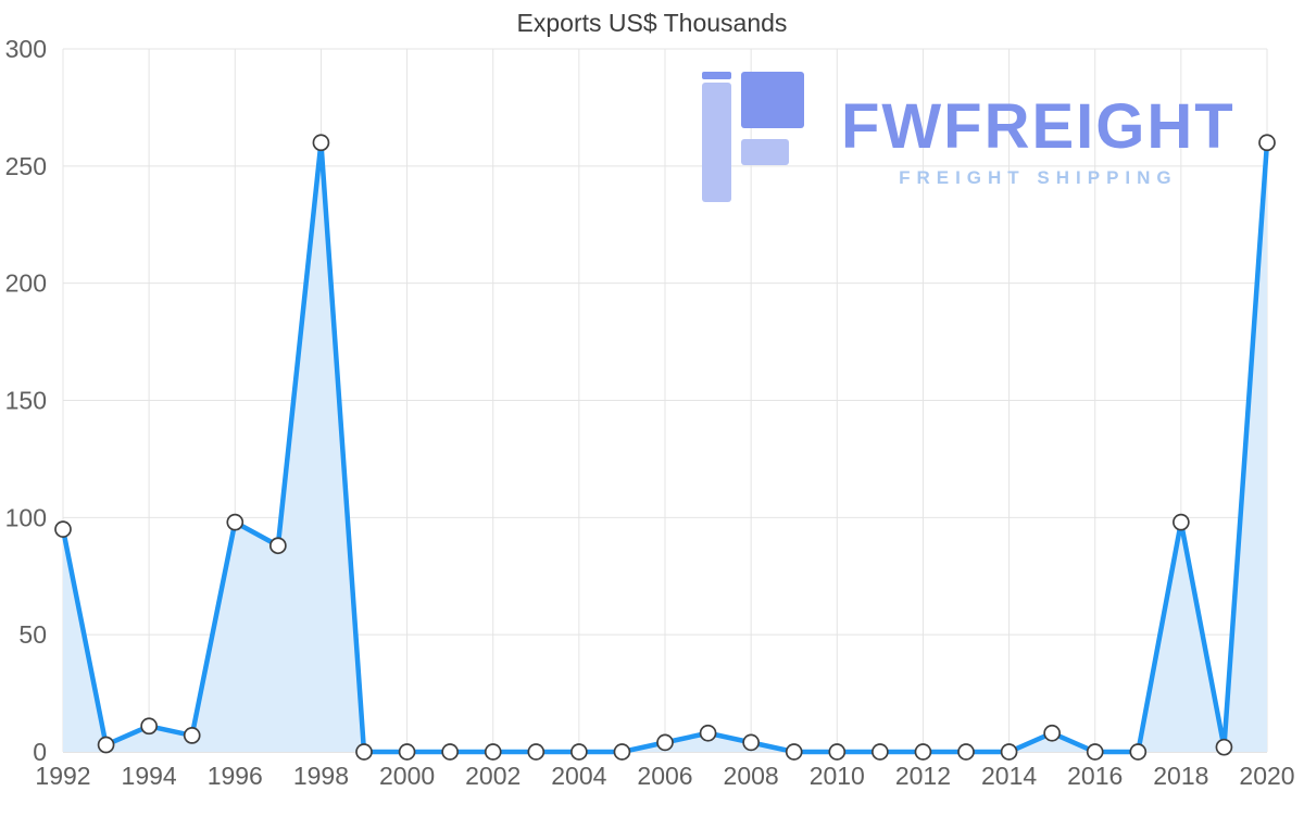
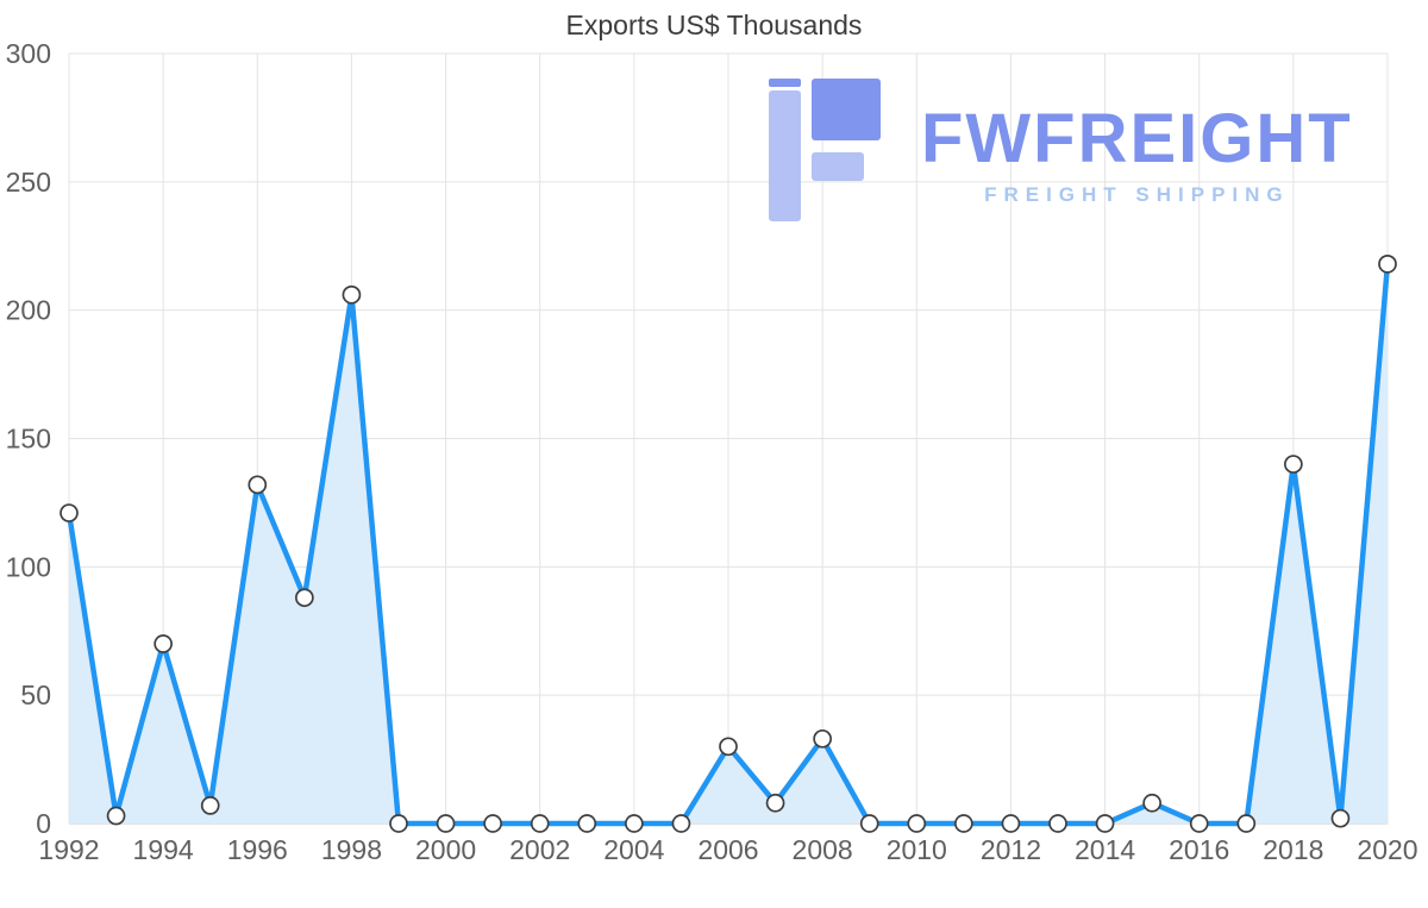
1992: 95 -> 121
1994: 11 -> 70
1996: 98 -> 132
1998: 260 -> 206
2006: 4 -> 30
2008: 4 -> 33
2018: 98 -> 140
2020: 260 -> 218
